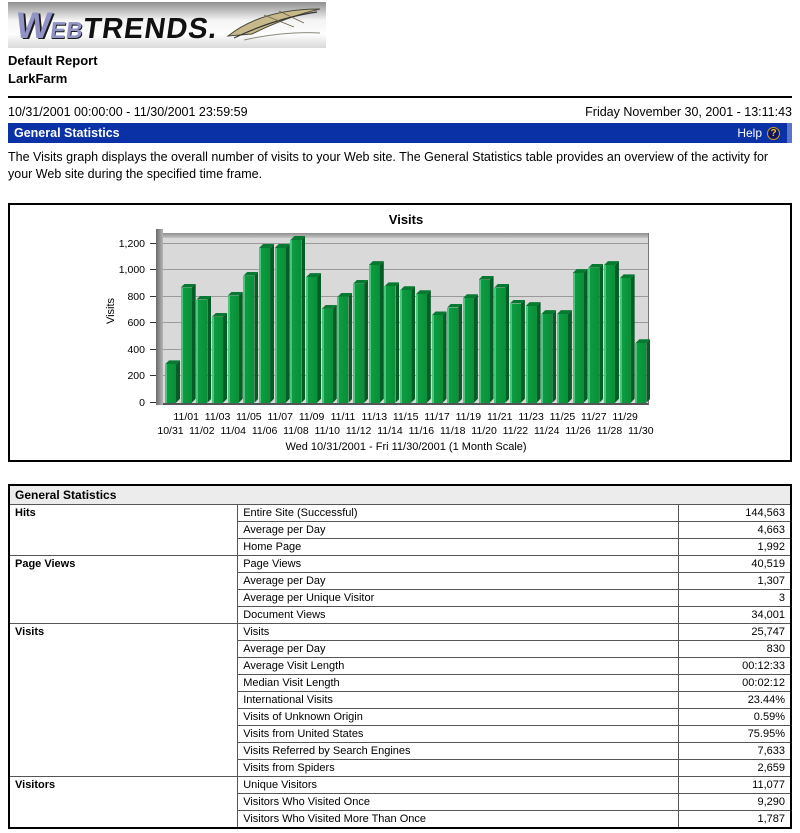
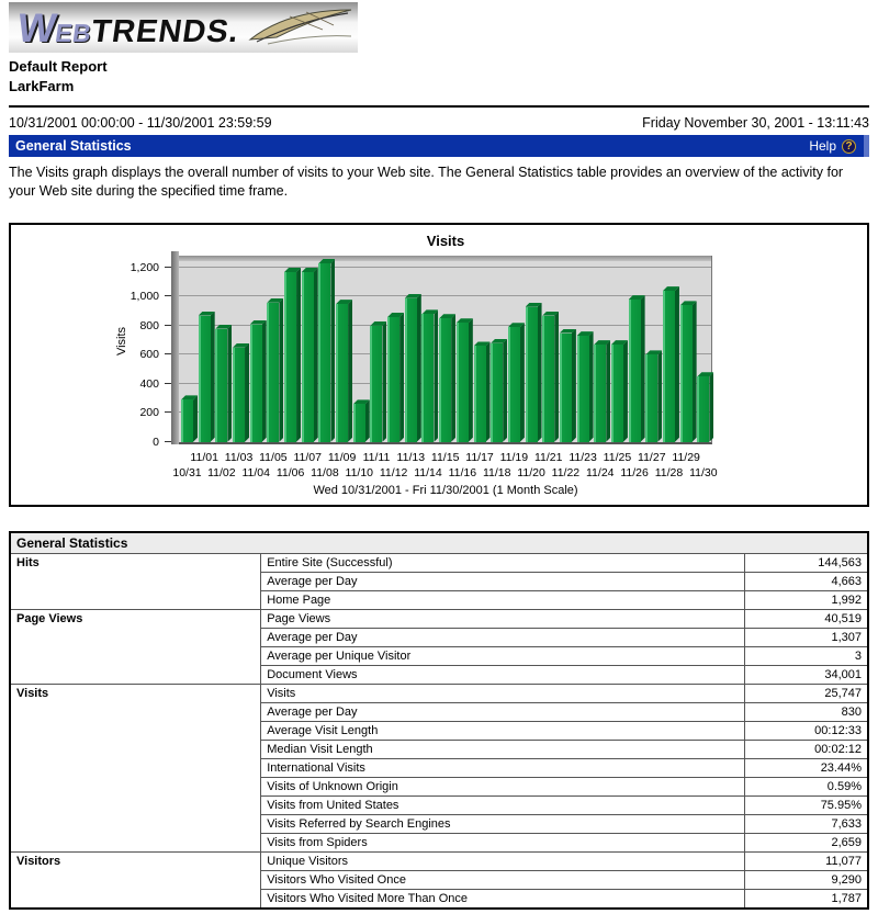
11/10: 710 -> 260
11/12: 900 -> 860
11/13: 1040 -> 990
11/18: 720 -> 680
11/27: 1020 -> 600
